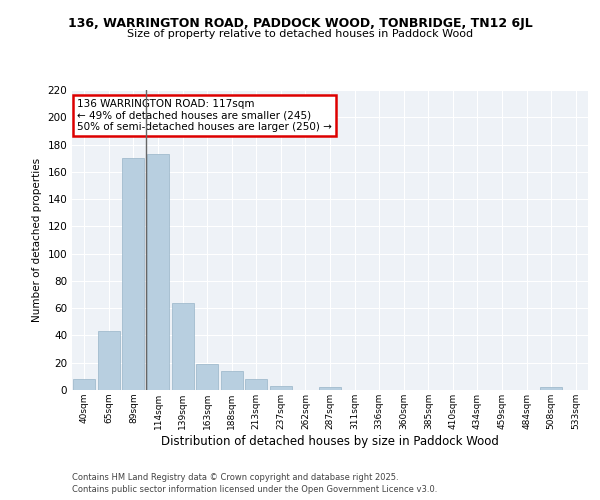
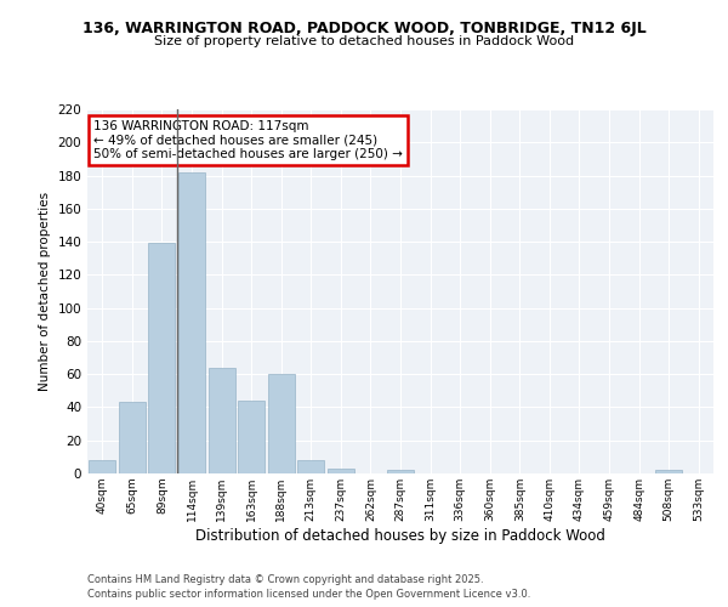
89sqm: 170 -> 139
114sqm: 173 -> 182
163sqm: 19 -> 44
188sqm: 14 -> 60
